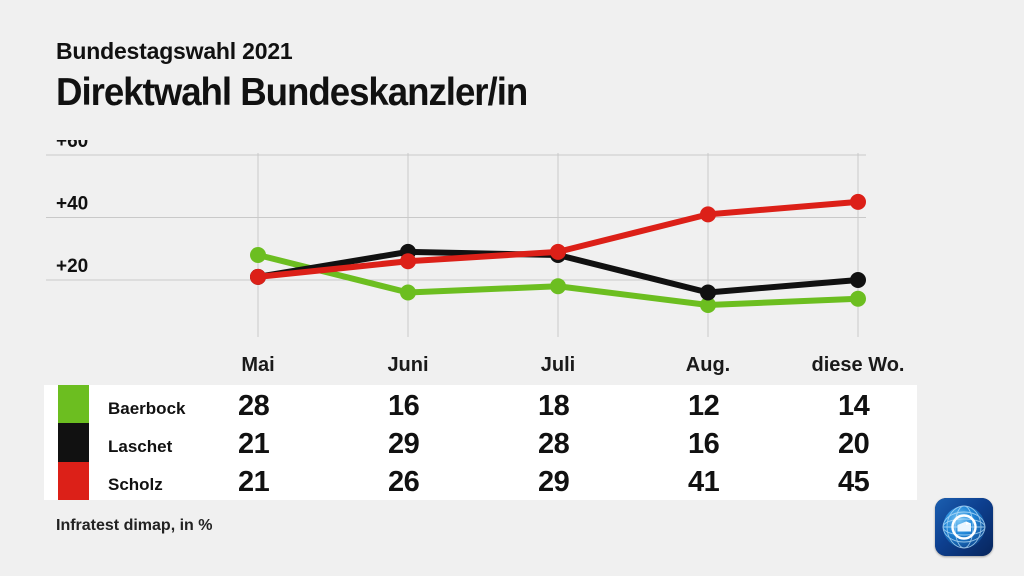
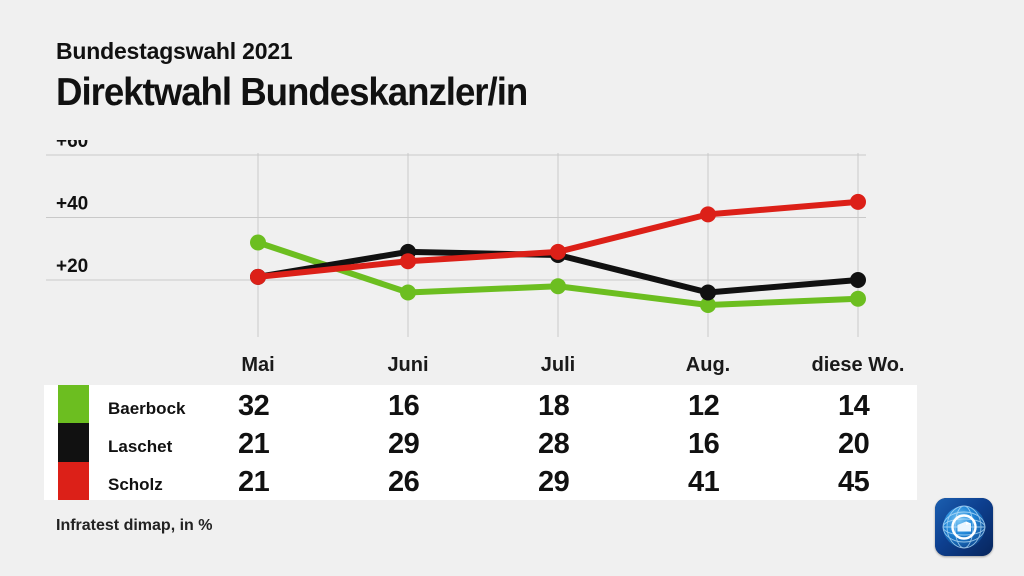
Baerbock/Mai: 28 -> 32
